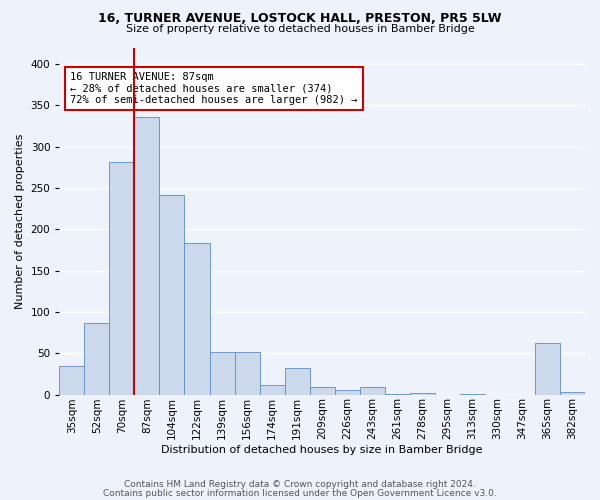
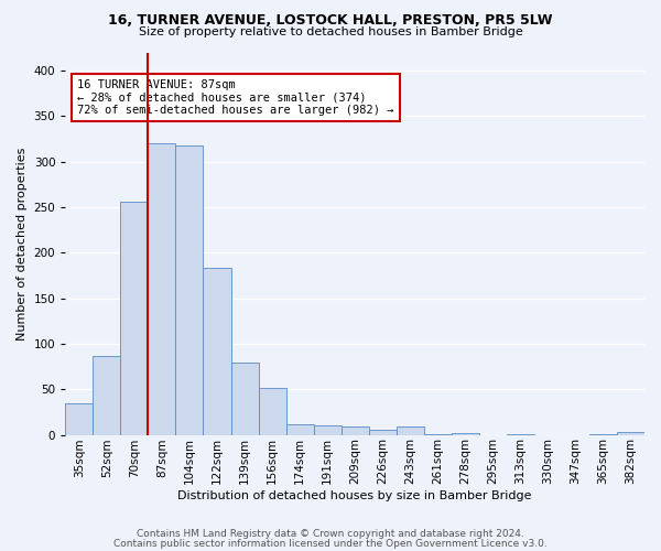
70sqm: 282 -> 256
87sqm: 336 -> 320
104sqm: 242 -> 318
139sqm: 52 -> 79
191sqm: 32 -> 10
365sqm: 62 -> 1
